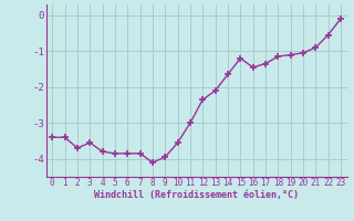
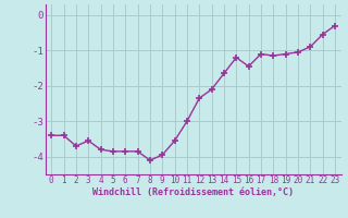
17: -1.35 -> -1.10
23: -0.10 -> -0.30
